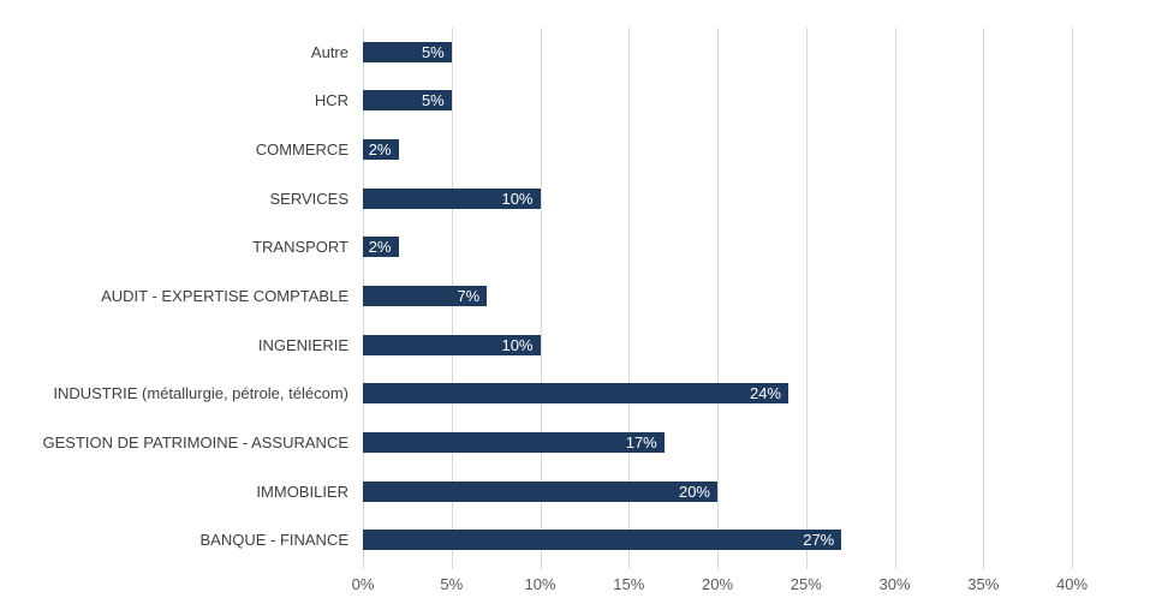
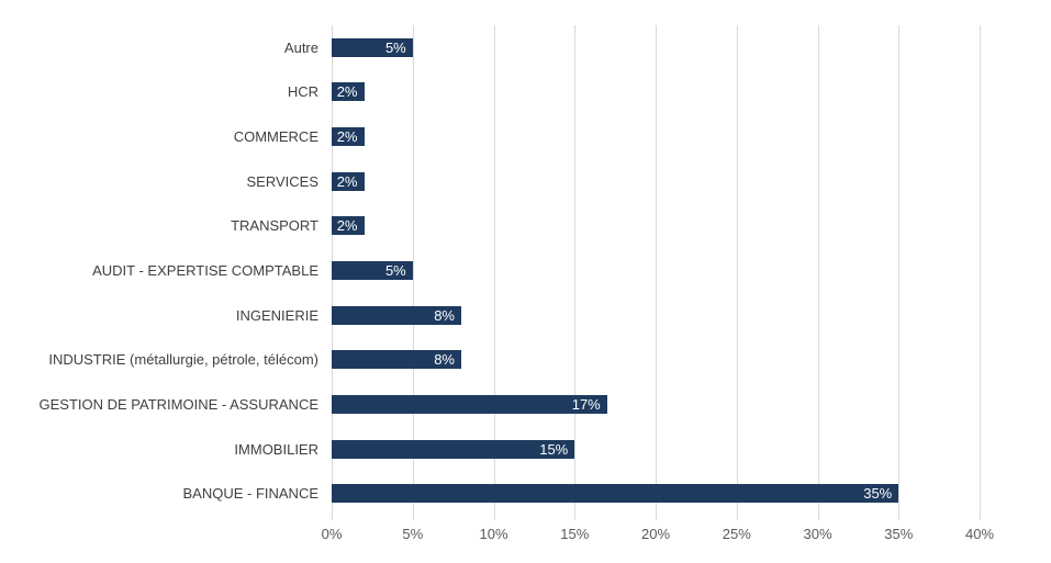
HCR: 5% -> 2%
SERVICES: 10% -> 2%
AUDIT - EXPERTISE COMPTABLE: 7% -> 5%
INGENIERIE: 10% -> 8%
INDUSTRIE (métallurgie, pétrole, télécom): 24% -> 8%
IMMOBILIER: 20% -> 15%
BANQUE - FINANCE: 27% -> 35%
